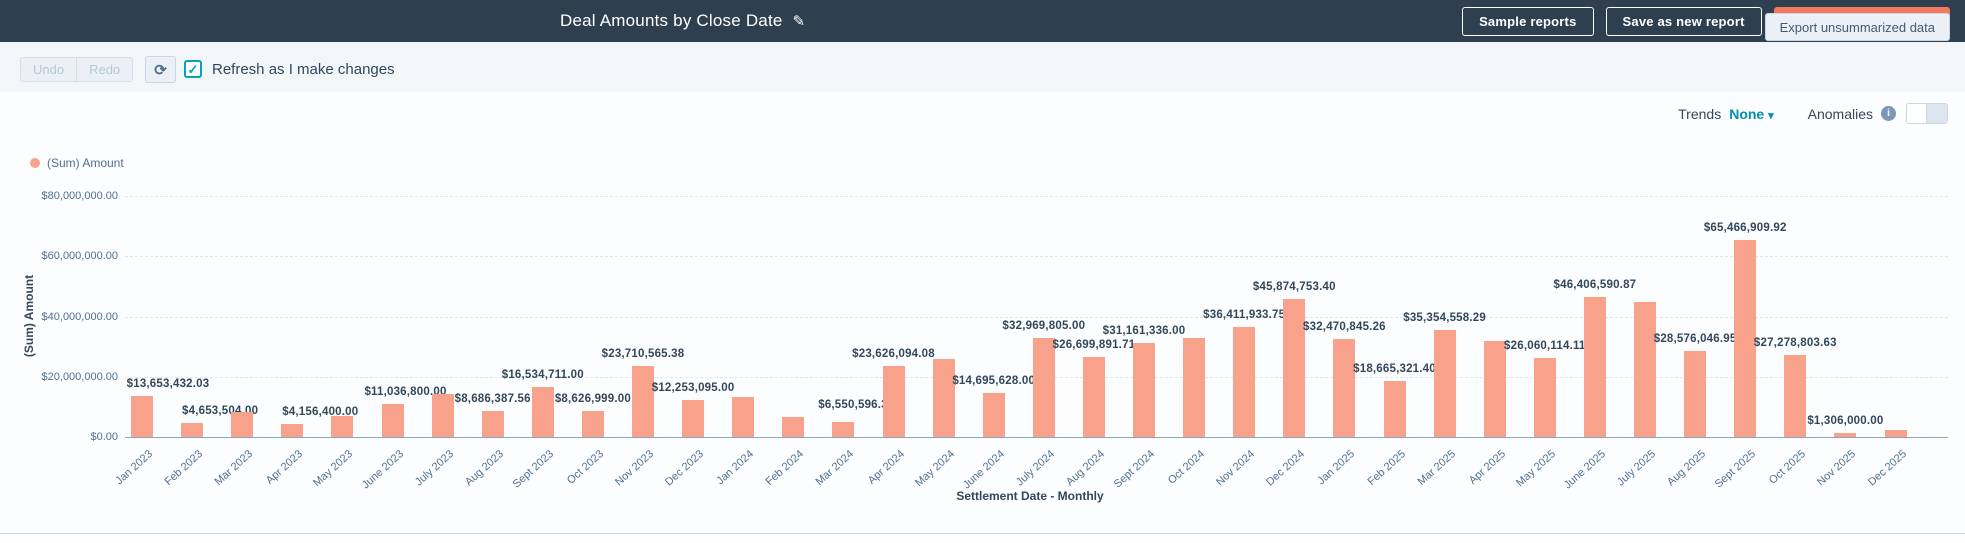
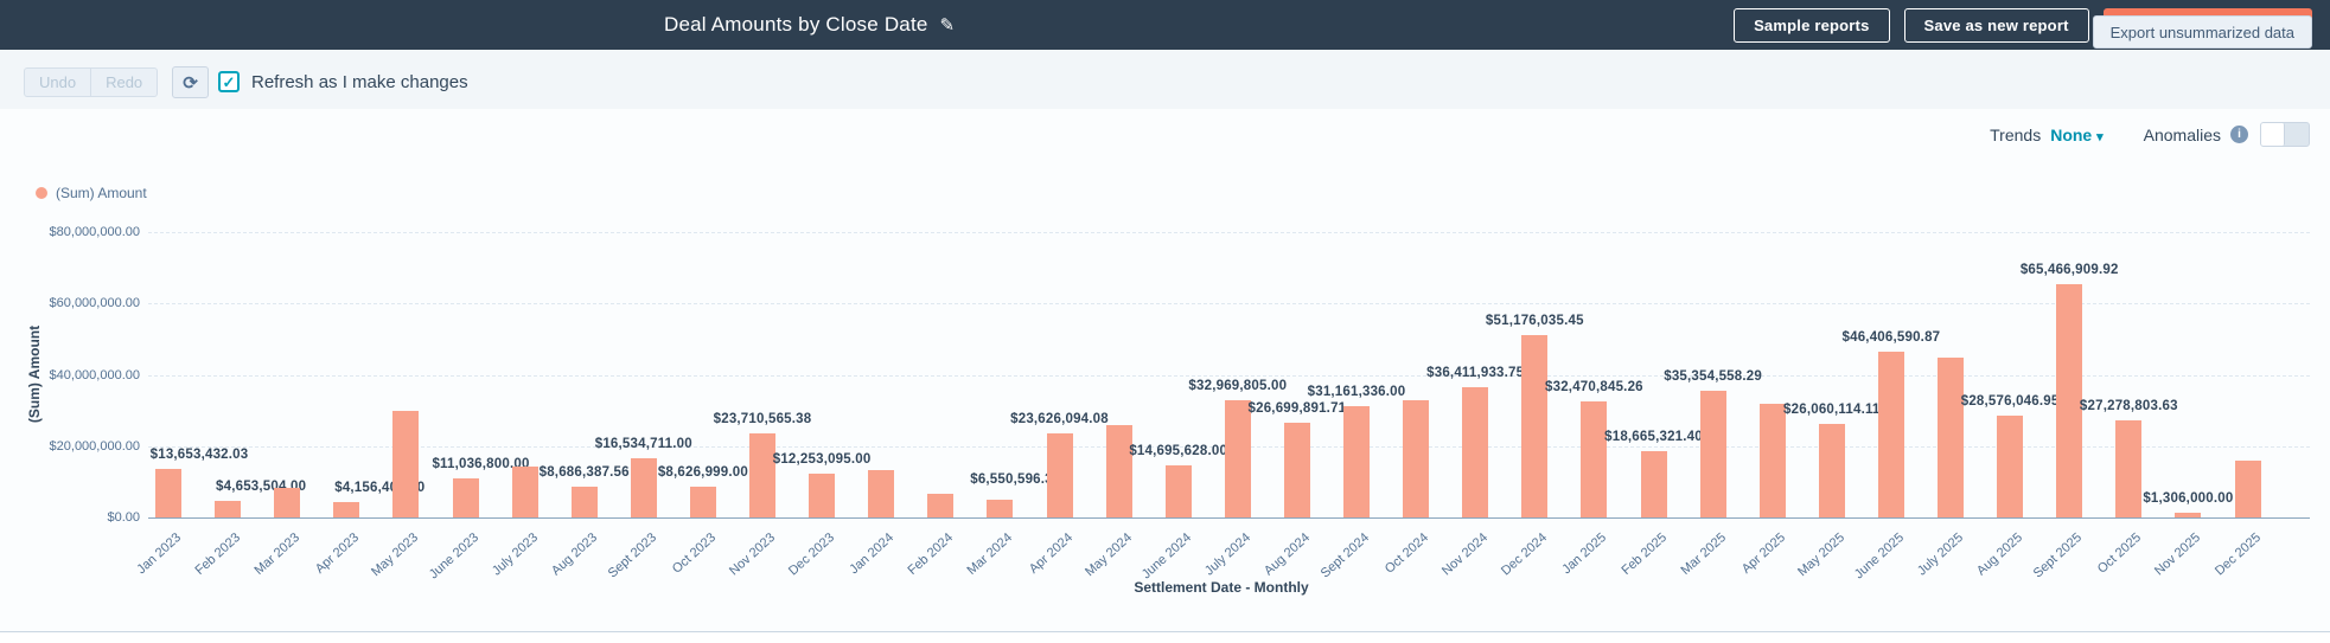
May 2023: $7000000 -> $30000000
Dec 2024: $45,874,753.40 -> $51,176,035.45
Dec 2025: $2000000 -> $16000000
